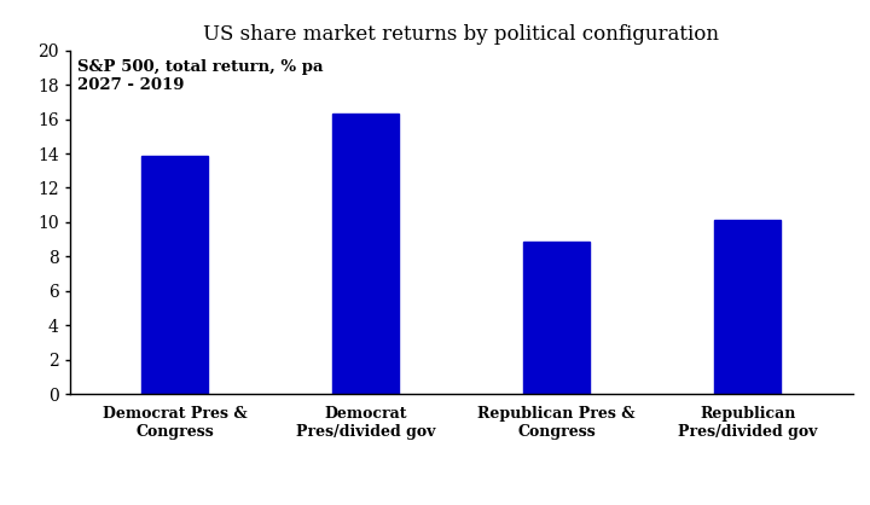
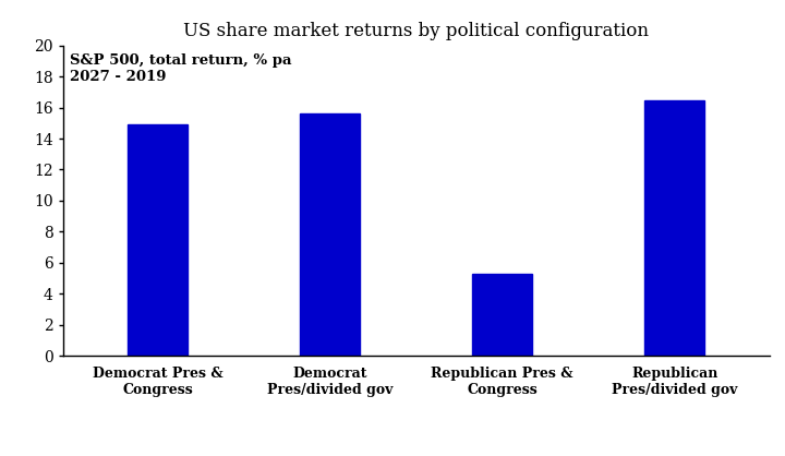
Democrat Pres & Congress: 13.8 -> 14.9
Democrat Pres/divided gov: 16.4 -> 15.6
Republican Pres & Congress: 8.9 -> 5.3
Republican Pres/divided gov: 10.1 -> 16.5
